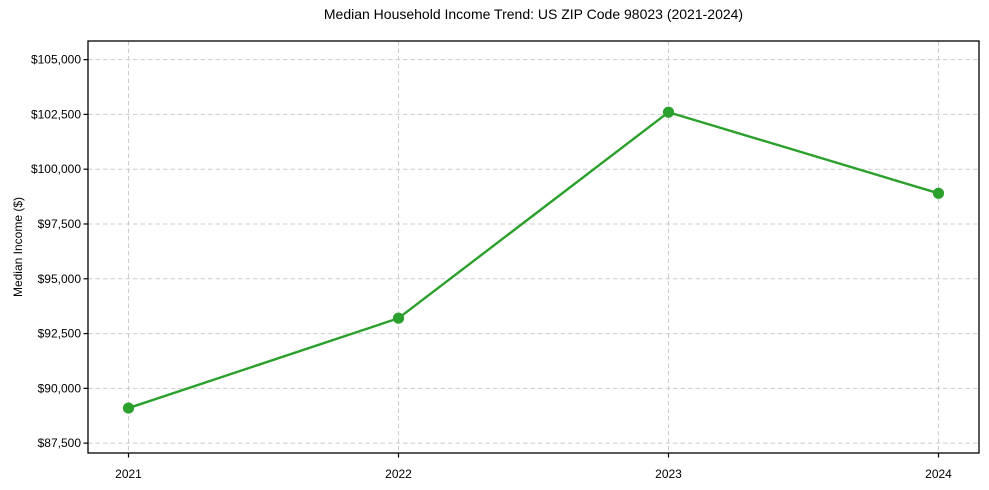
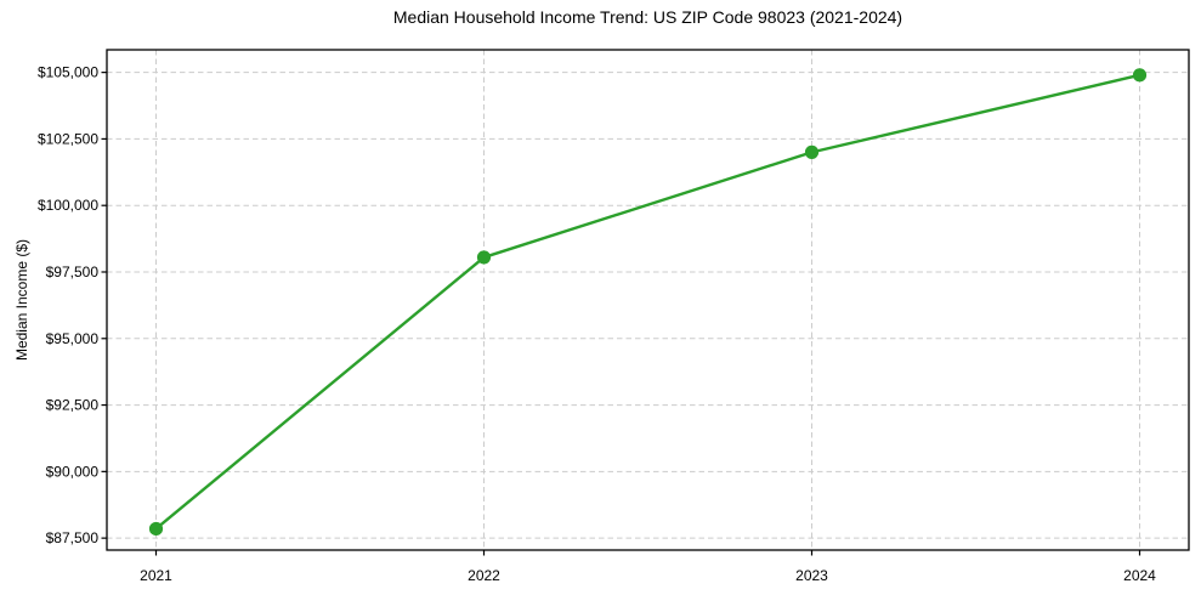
2021: $89100 -> $87800
2022: $93200 -> $98000
2023: $102600 -> $102000
2024: $98900 -> $104900
